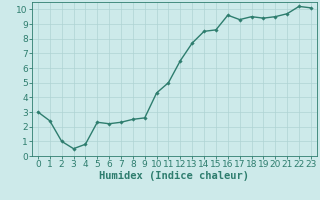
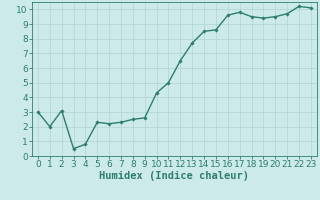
1: 2.4 -> 2.0
2: 1.0 -> 3.1
17: 9.3 -> 9.8
